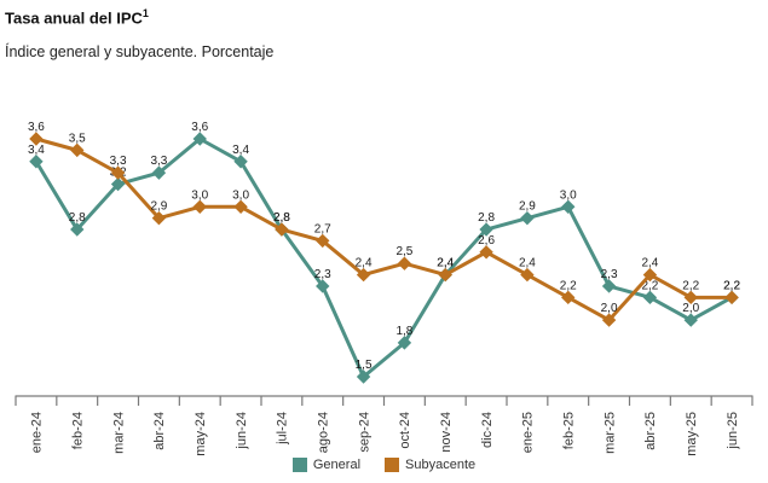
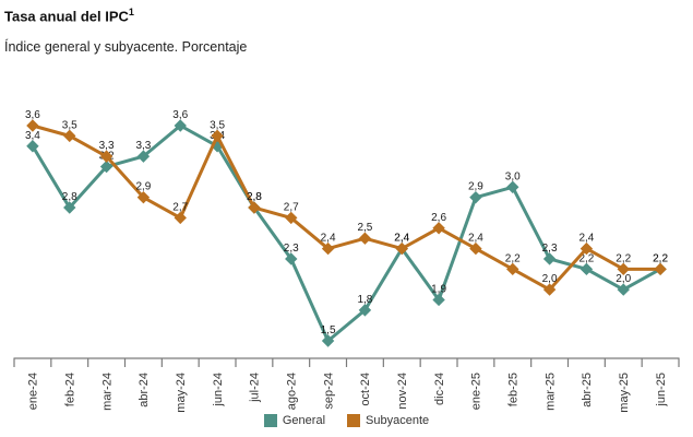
Subyacente/may-24: 3,0 -> 2,7
Subyacente/jun-24: 3,0 -> 3,5
General/dic-24: 2,8 -> 1,9
